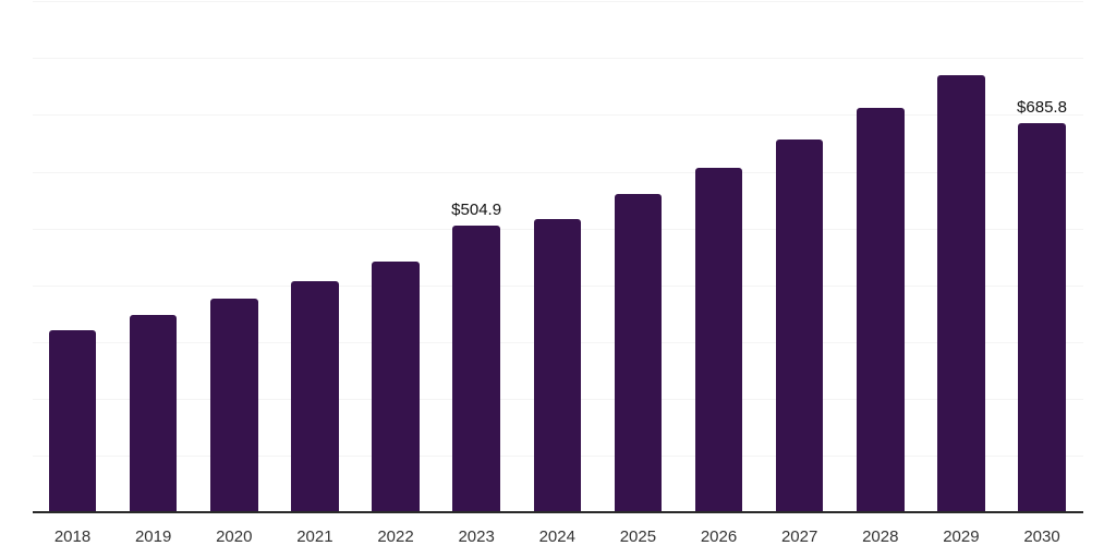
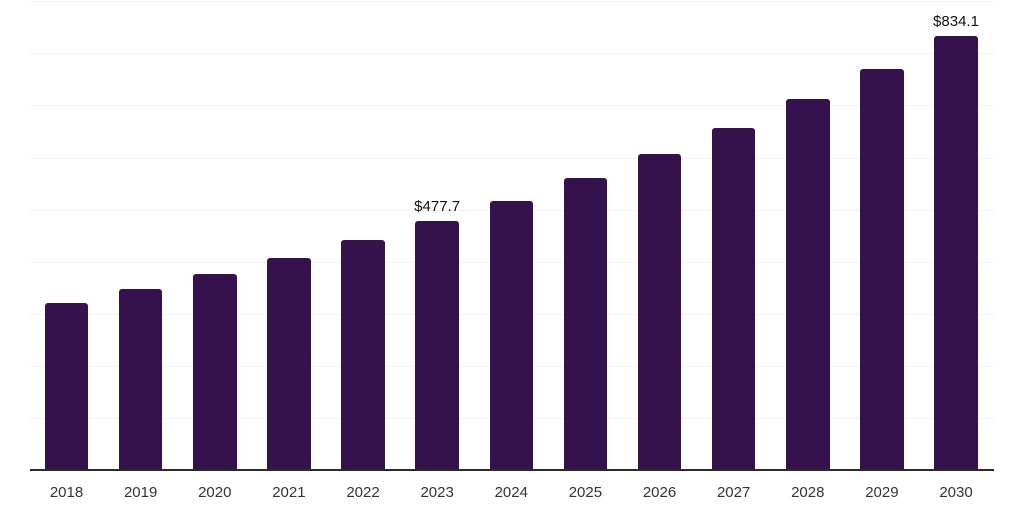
2023: $504.9 -> $477.7
2030: $685.8 -> $834.1
